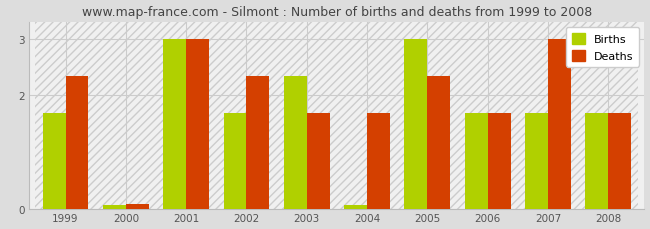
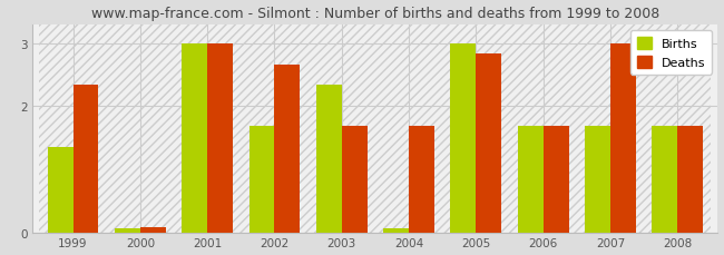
Births/1999: 1.70 -> 1.36
Deaths/2002: 2.35 -> 2.66
Deaths/2005: 2.35 -> 2.84
